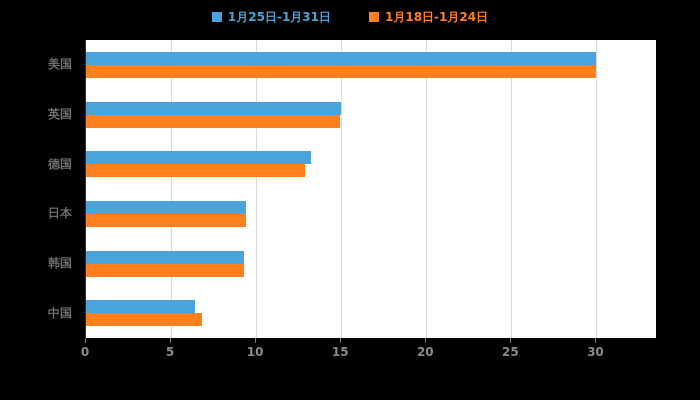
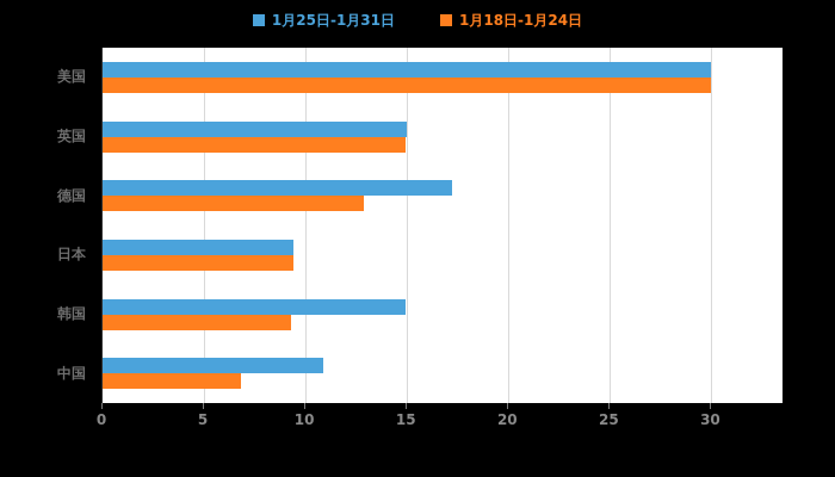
1月25日-1月31日/德国: 13.2 -> 17.2
1月25日-1月31日/韩国: 9.3 -> 14.9
1月25日-1月31日/中国: 6.4 -> 10.9
